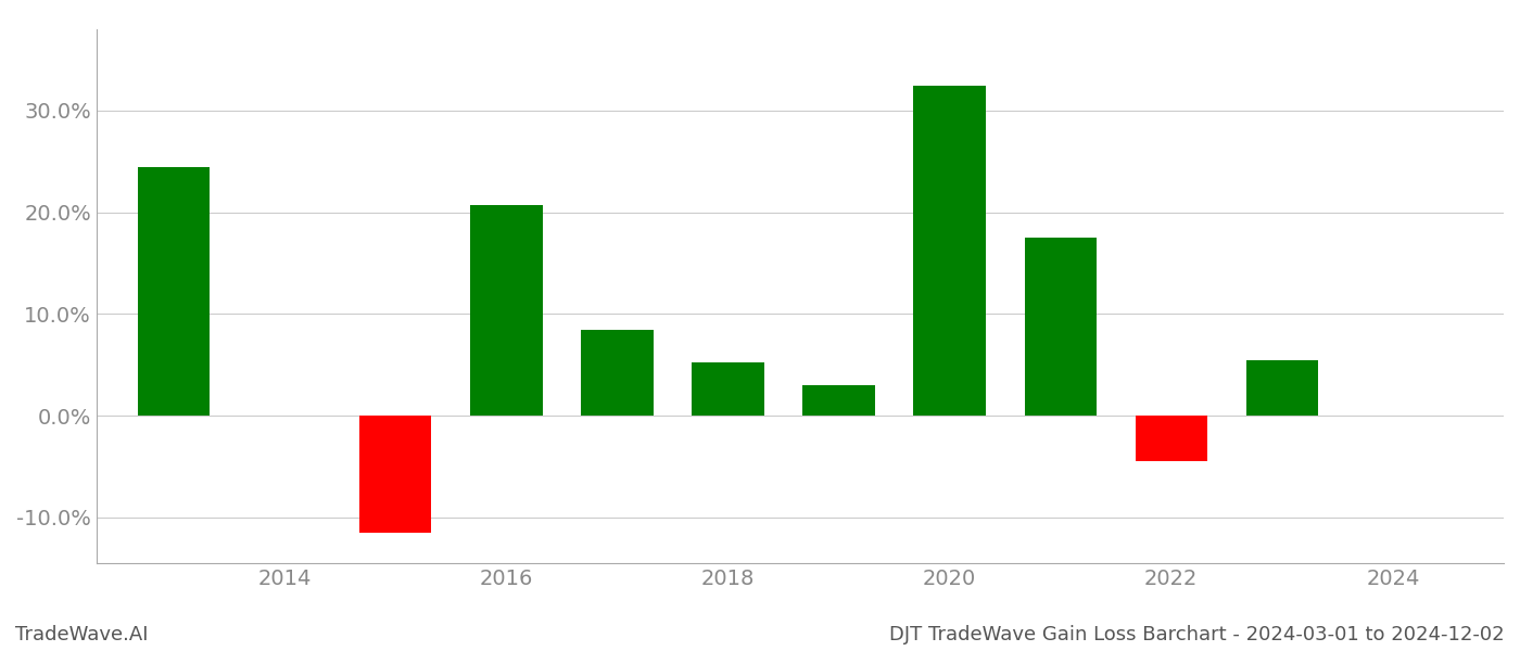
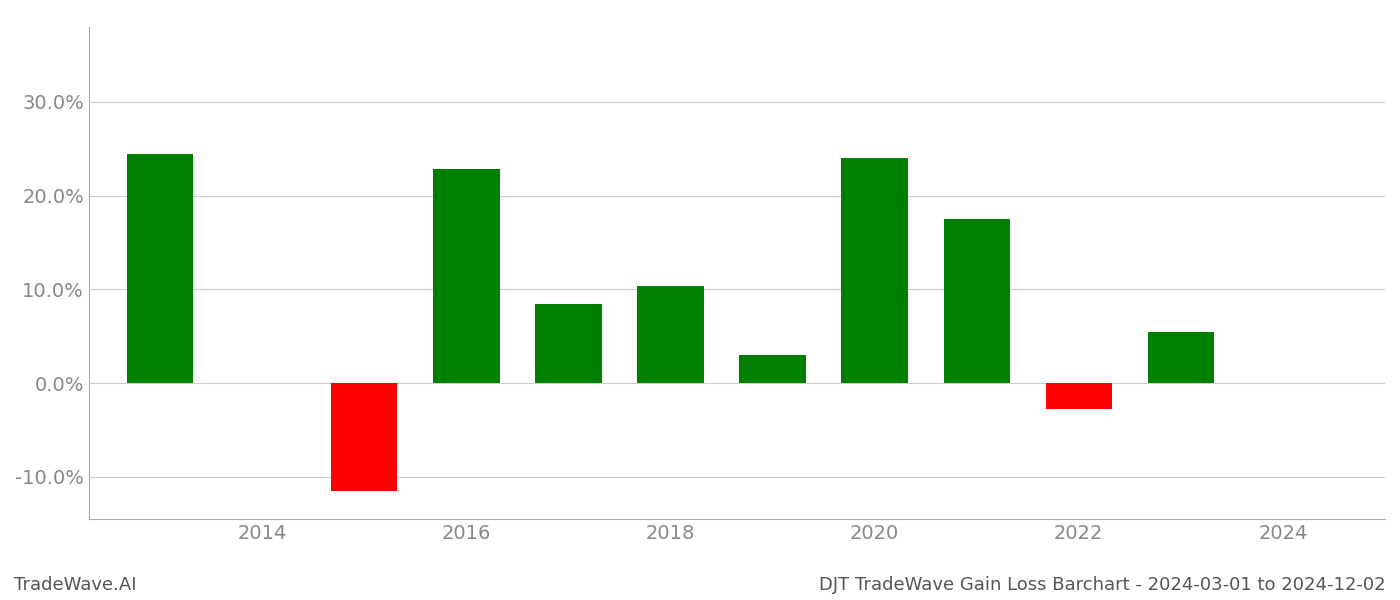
2016: 20.7% -> 22.8%
2018: 5.3% -> 10.4%
2020: 32.5% -> 24.0%
2022: -4.5% -> -2.8%
